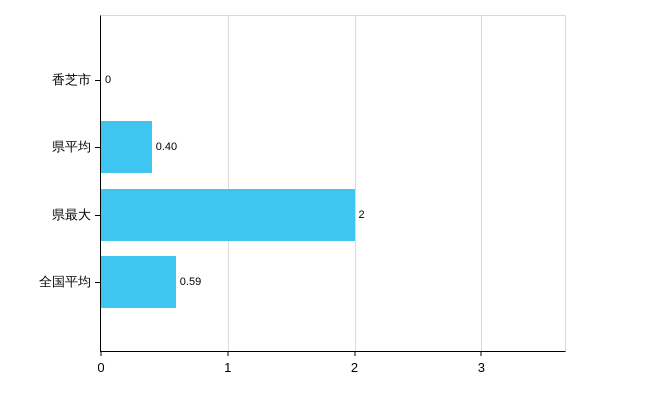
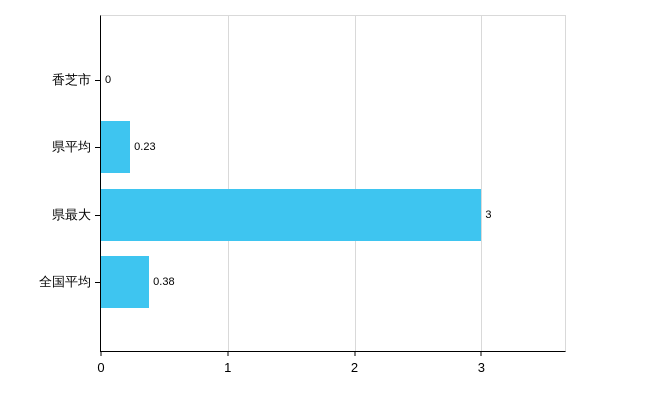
県平均: 0.40 -> 0.23
県最大: 2 -> 3
全国平均: 0.59 -> 0.38
